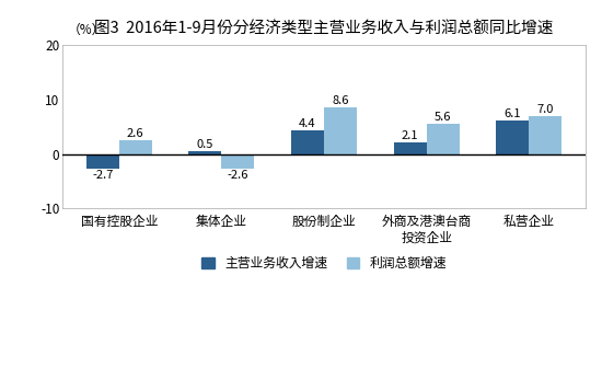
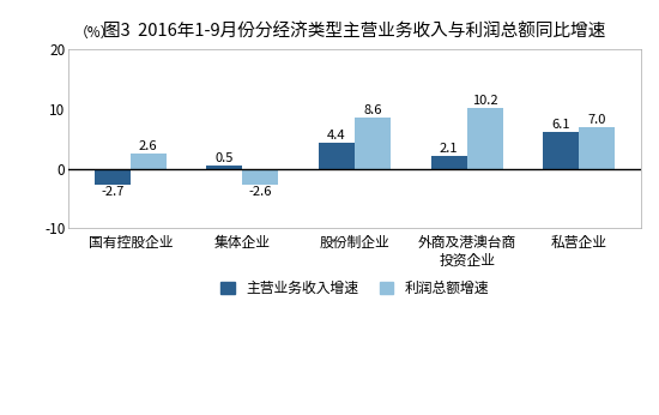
利润总额增速/外商及港澳台商 投资企业: 5.6 -> 10.2
